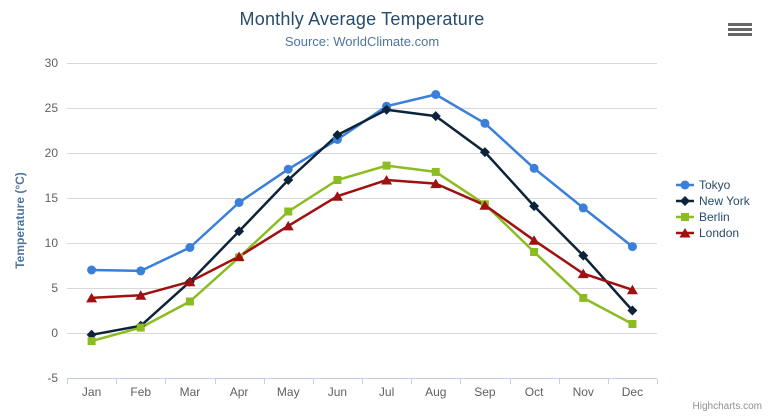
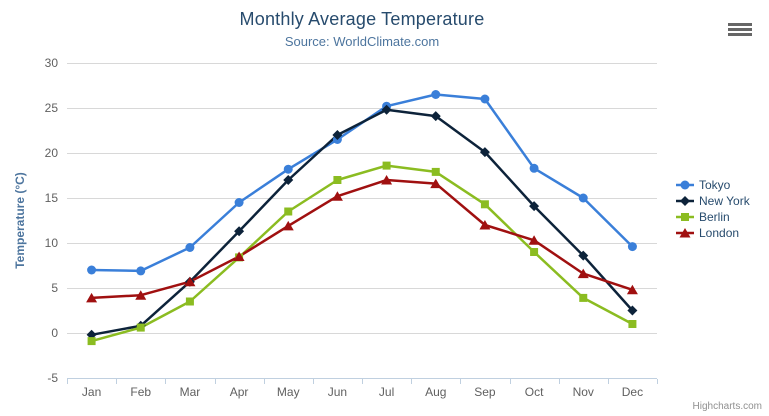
Tokyo/Sep: 23 -> 26
London/Sep: 14 -> 12
Tokyo/Nov: 14 -> 15
